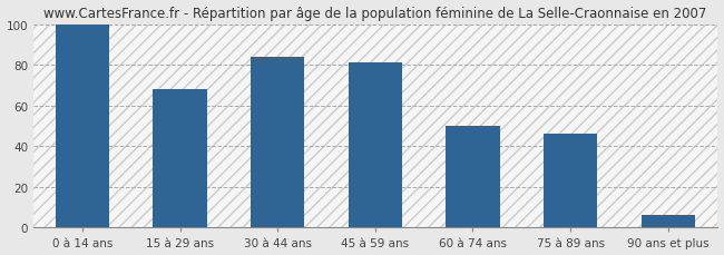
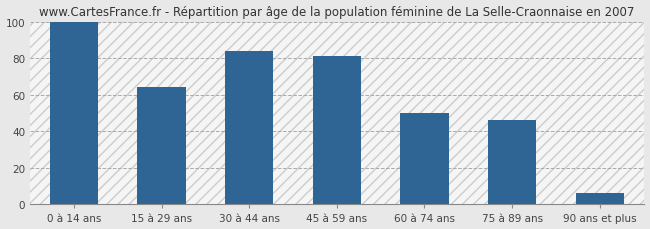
15 à 29 ans: 68 -> 64
